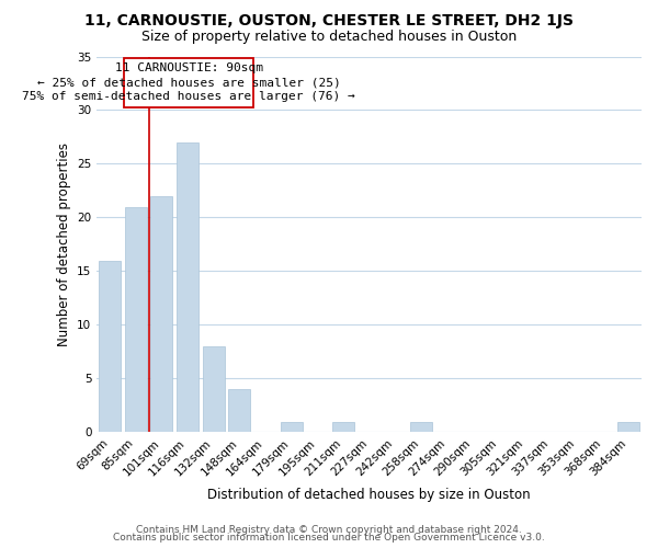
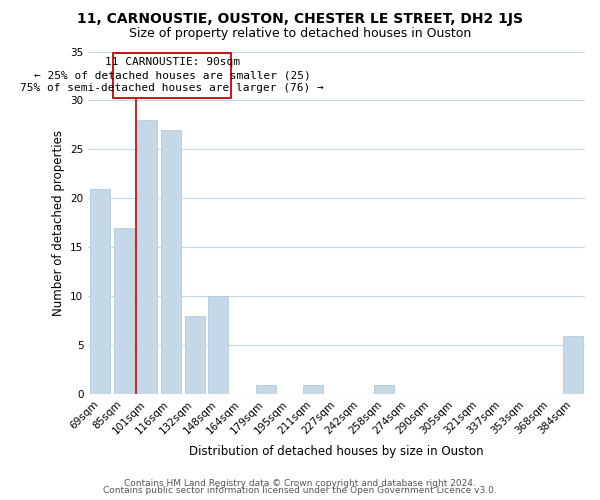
69sqm: 16 -> 21
85sqm: 21 -> 17
101sqm: 22 -> 28
148sqm: 4 -> 10
384sqm: 1 -> 6
